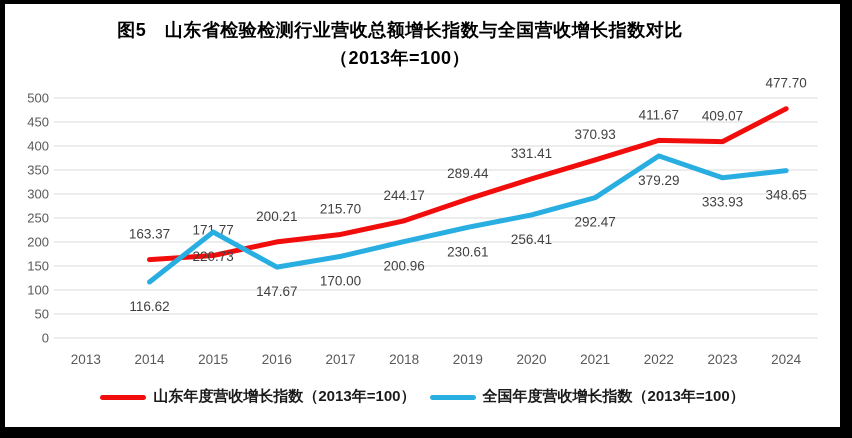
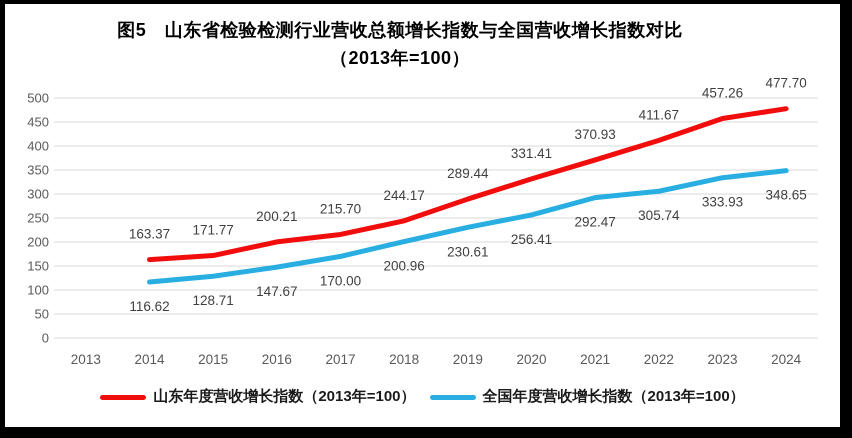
全国年度营收增长指数（2013年=100）/2015: 220.73 -> 128.71
全国年度营收增长指数（2013年=100）/2022: 379.29 -> 305.74
山东年度营收增长指数（2013年=100）/2023: 409.07 -> 457.26
